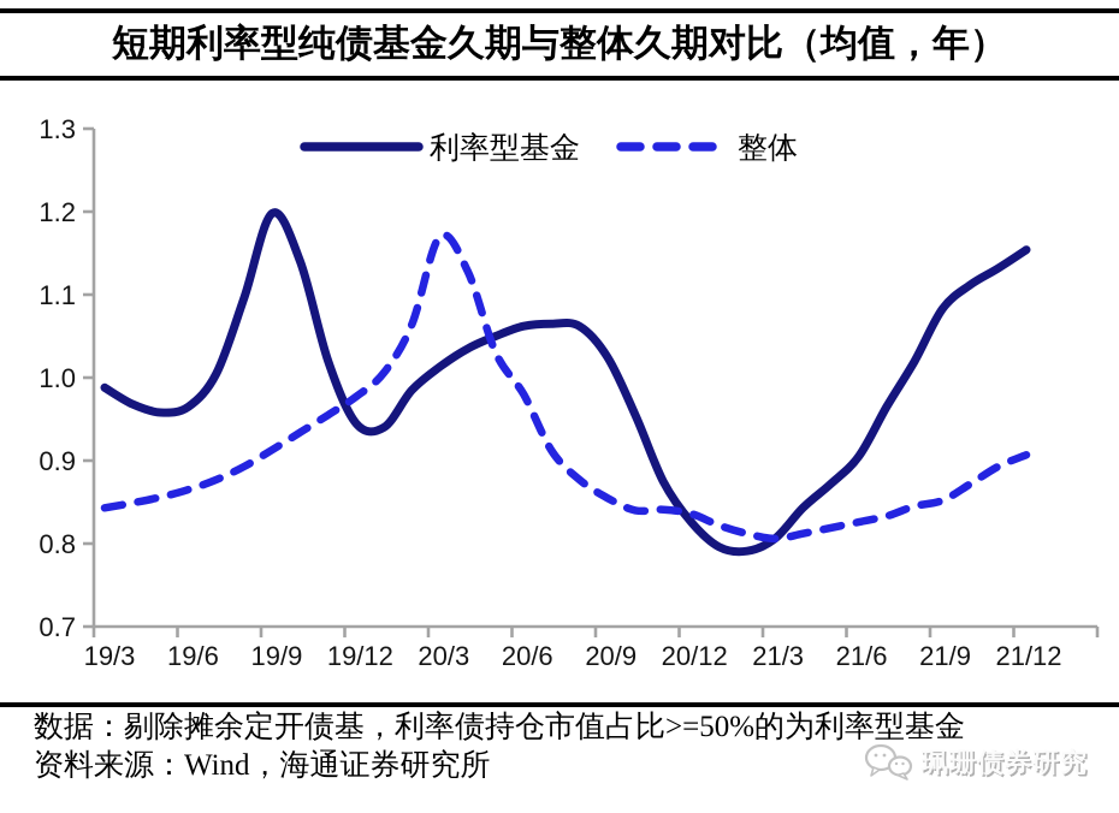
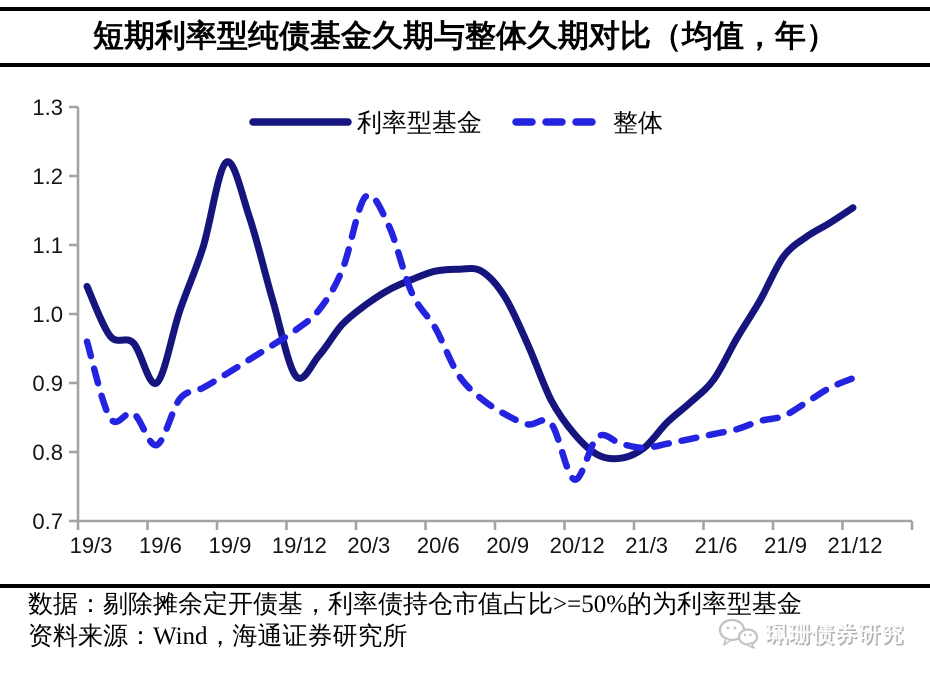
利率型基金/19/3: 0.99 -> 1.04
整体/19/3: 0.84 -> 0.96
利率型基金/19/6: 0.96 -> 0.90
整体/19/6: 0.86 -> 0.81
利率型基金/19/9: 1.20 -> 1.22
利率型基金/19/12: 0.94 -> 0.91
整体/20/12: 0.84 -> 0.76
